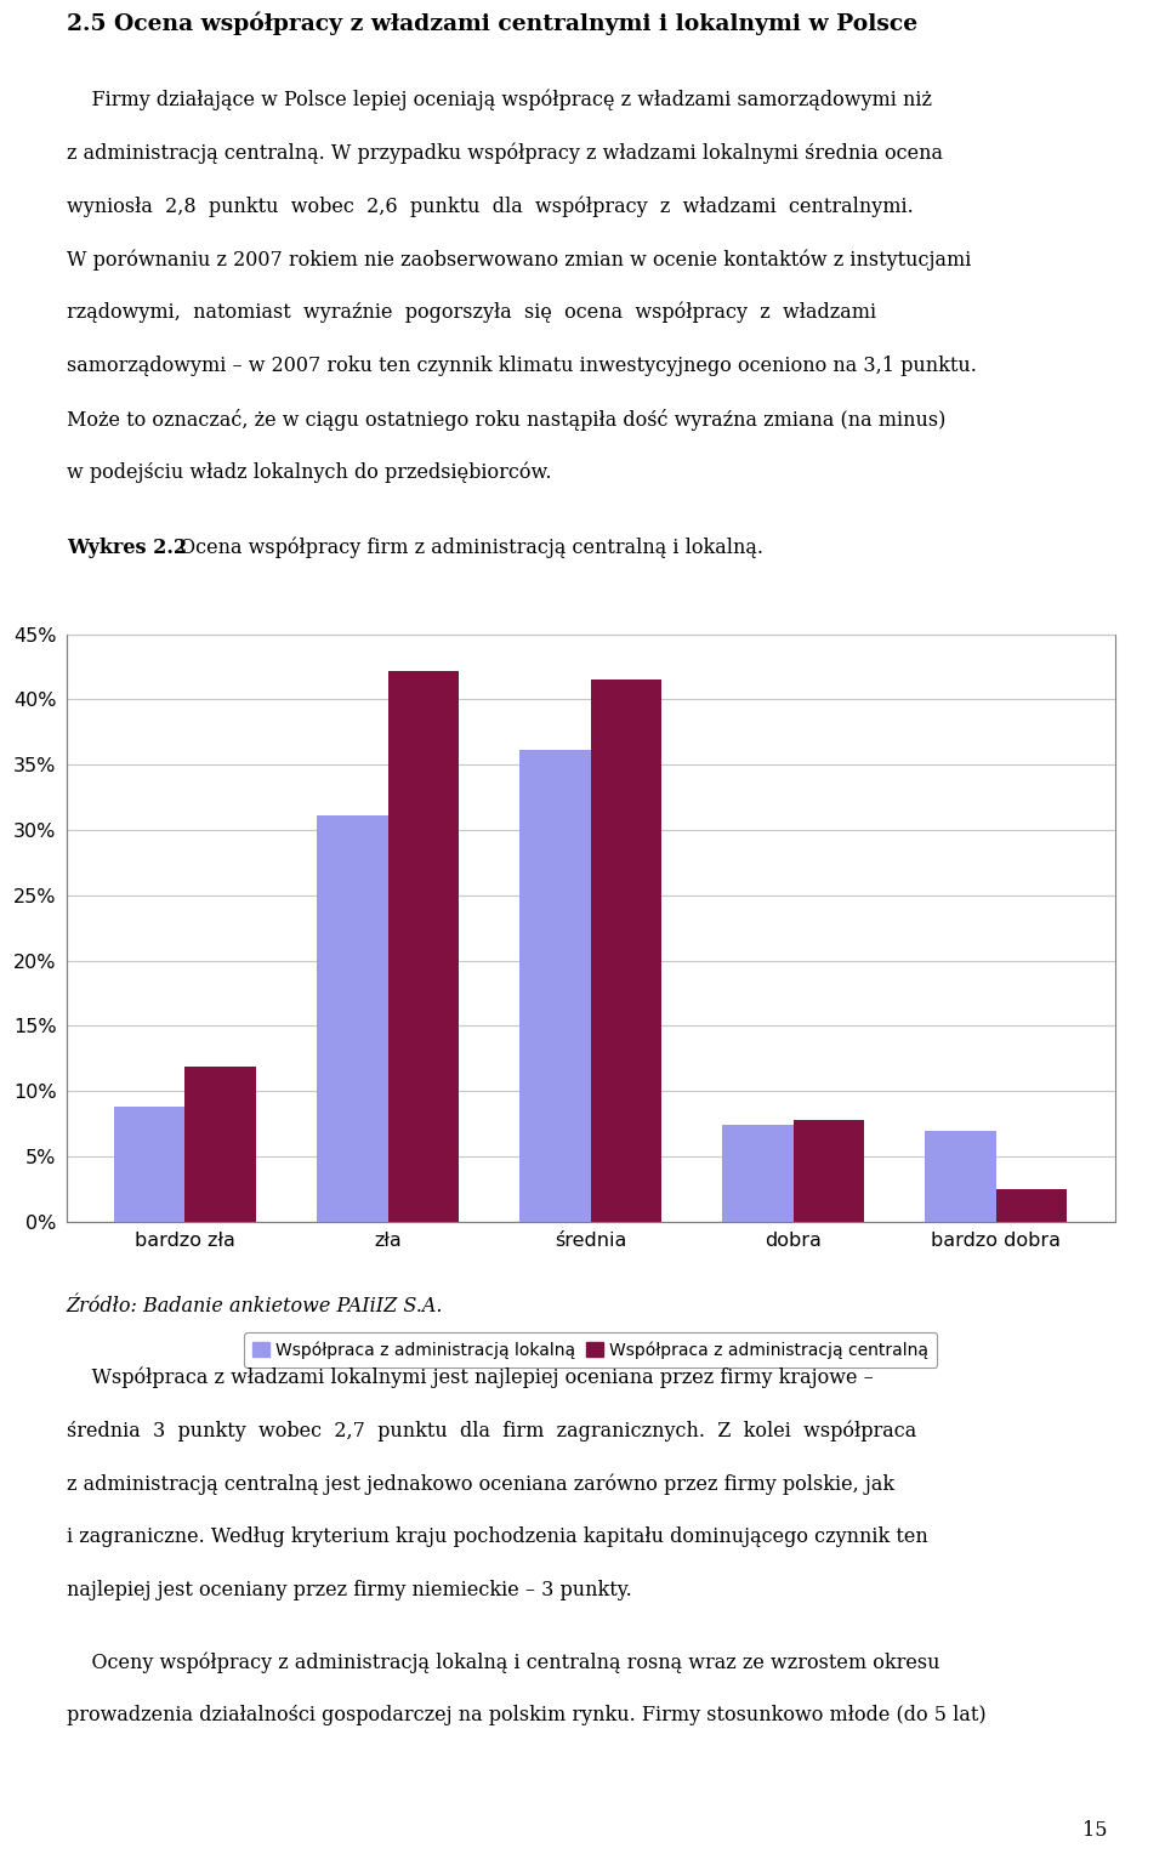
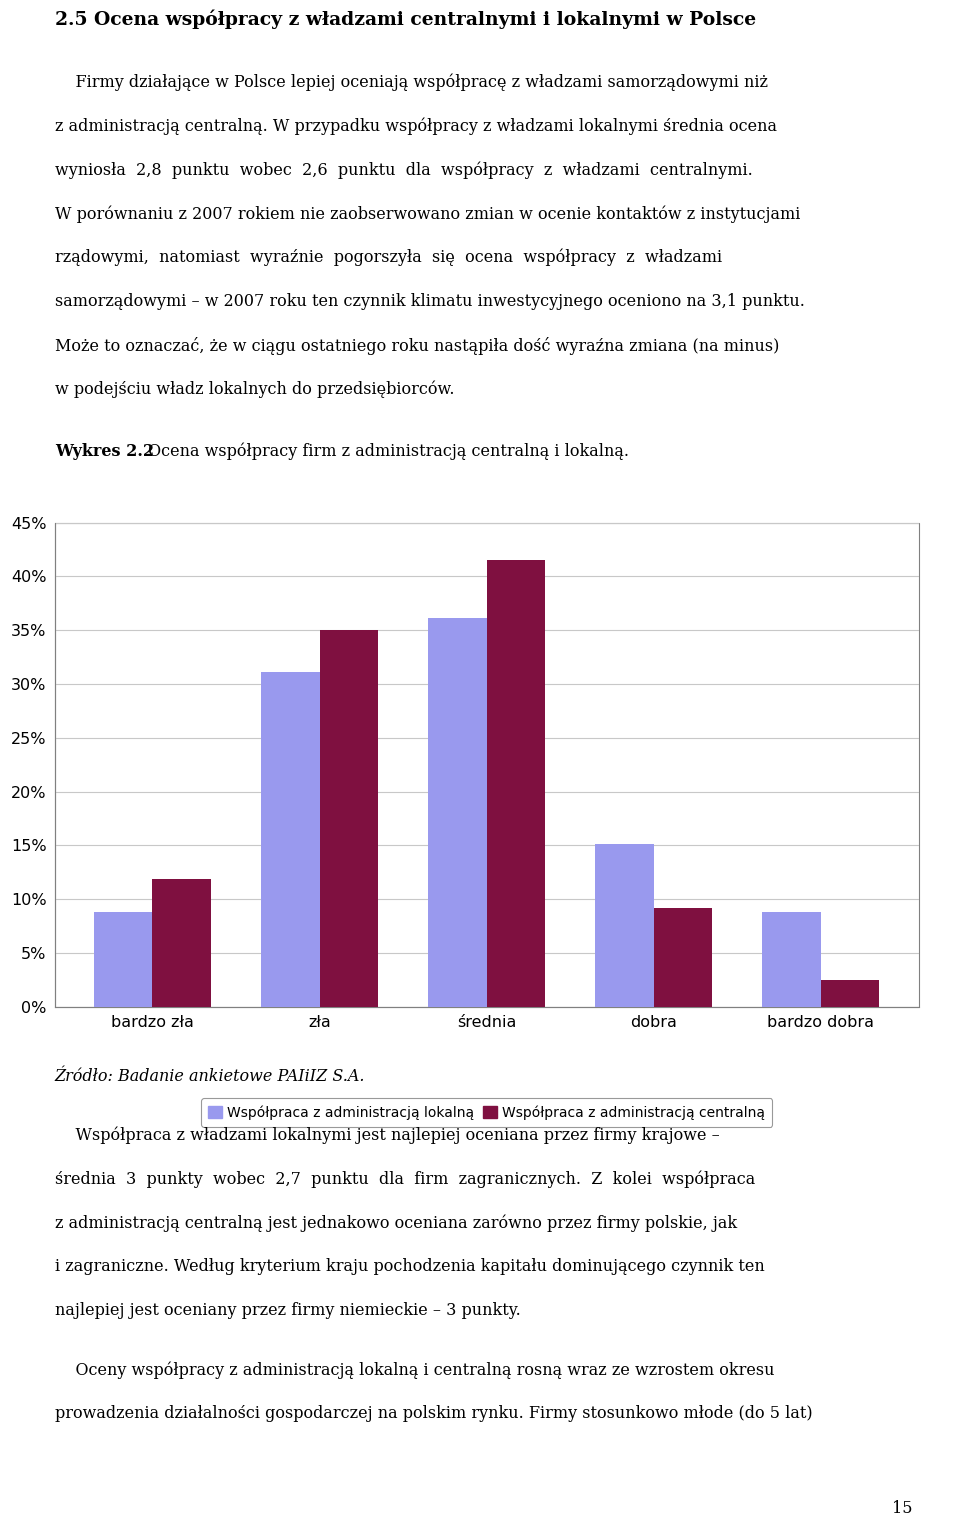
Współpraca z administracją centralną/zła: 42.2% -> 35.0%
Współpraca z administracją lokalną/dobra: 7.4% -> 15.1%
Współpraca z administracją centralną/dobra: 7.8% -> 9.2%
Współpraca z administracją lokalną/bardzo dobra: 6.9% -> 8.8%
